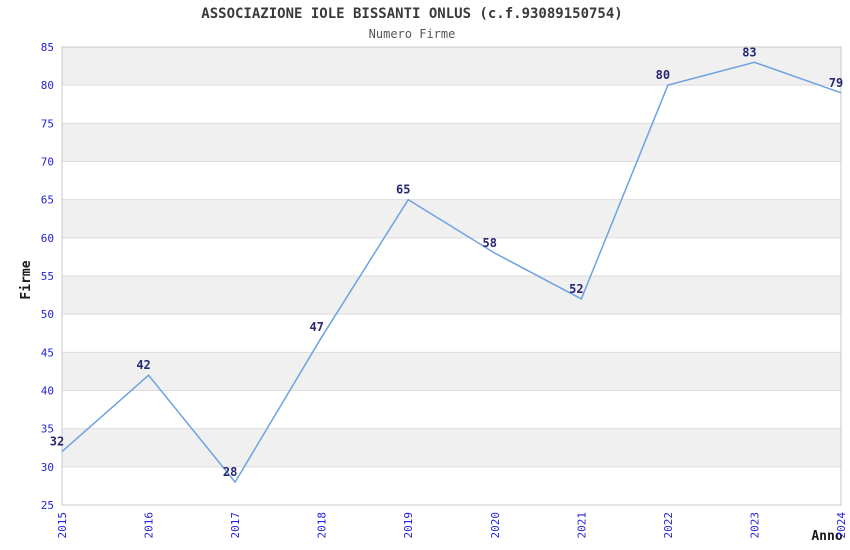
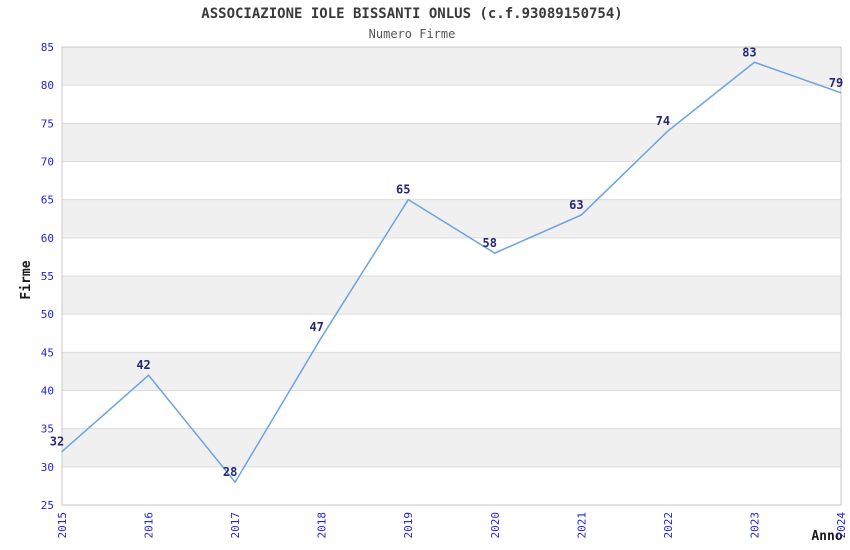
2021: 52 -> 63
2022: 80 -> 74
